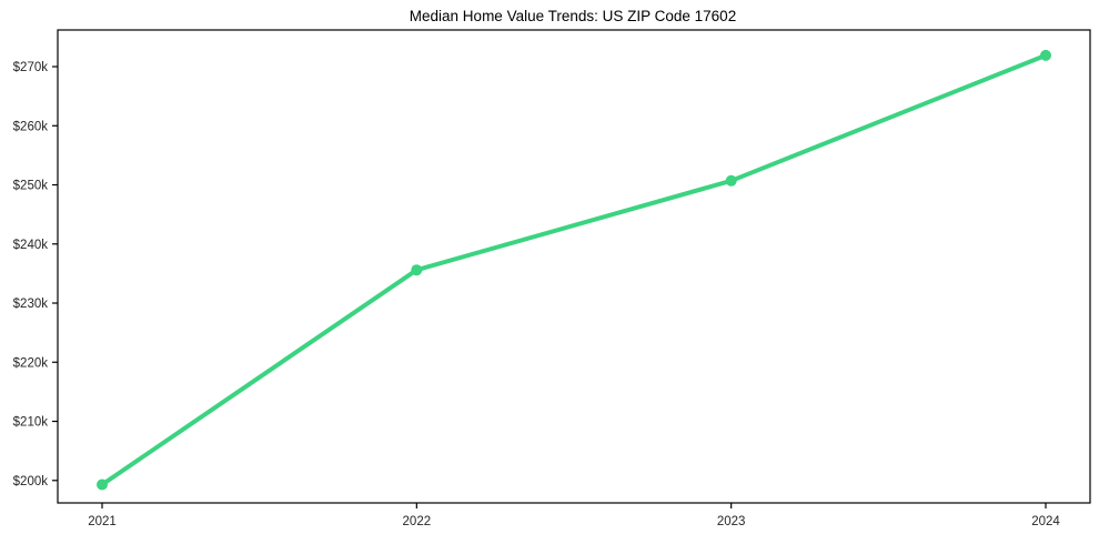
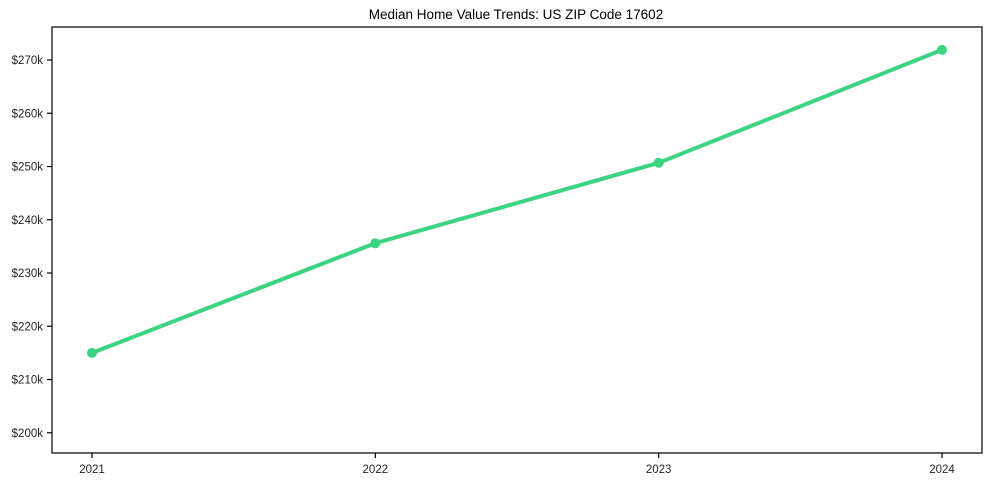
2021: $199k -> $215k
